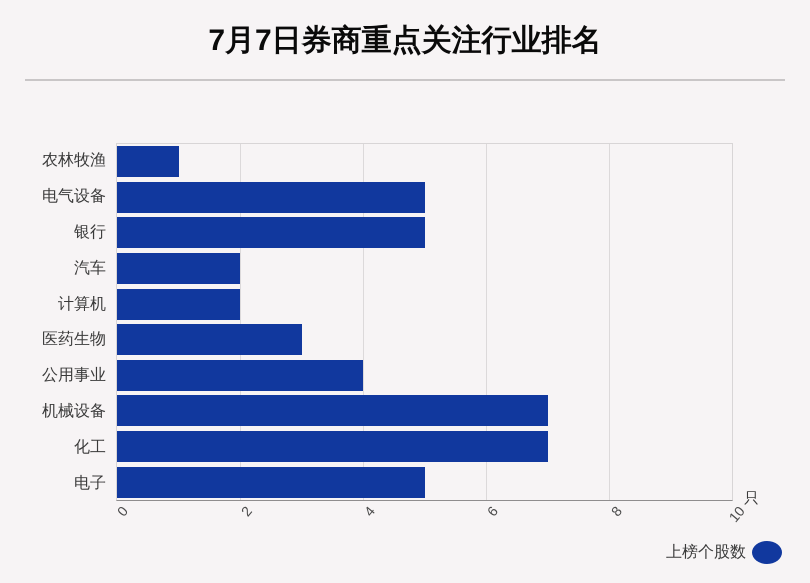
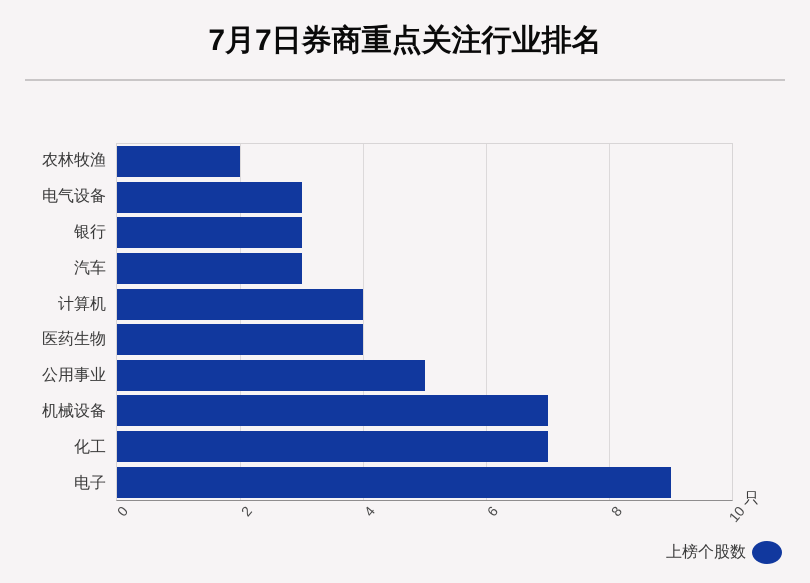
农林牧渔: 1 -> 2
电气设备: 5 -> 3
银行: 5 -> 3
汽车: 2 -> 3
计算机: 2 -> 4
医药生物: 3 -> 4
公用事业: 4 -> 5
电子: 5 -> 9
